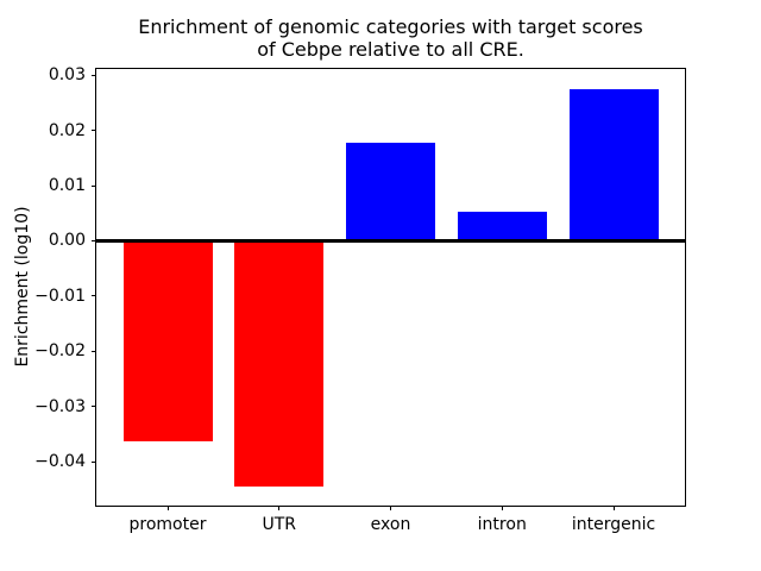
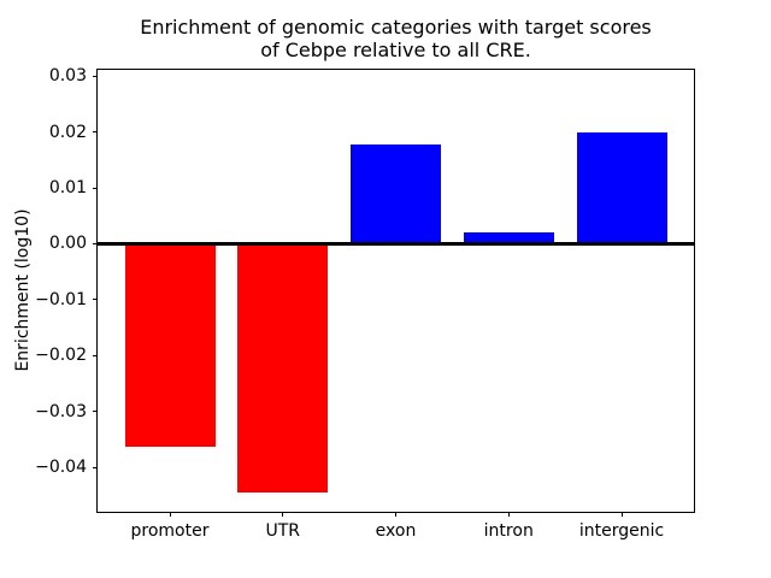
intron: 0.005 -> 0.002
intergenic: 0.028 -> 0.020
